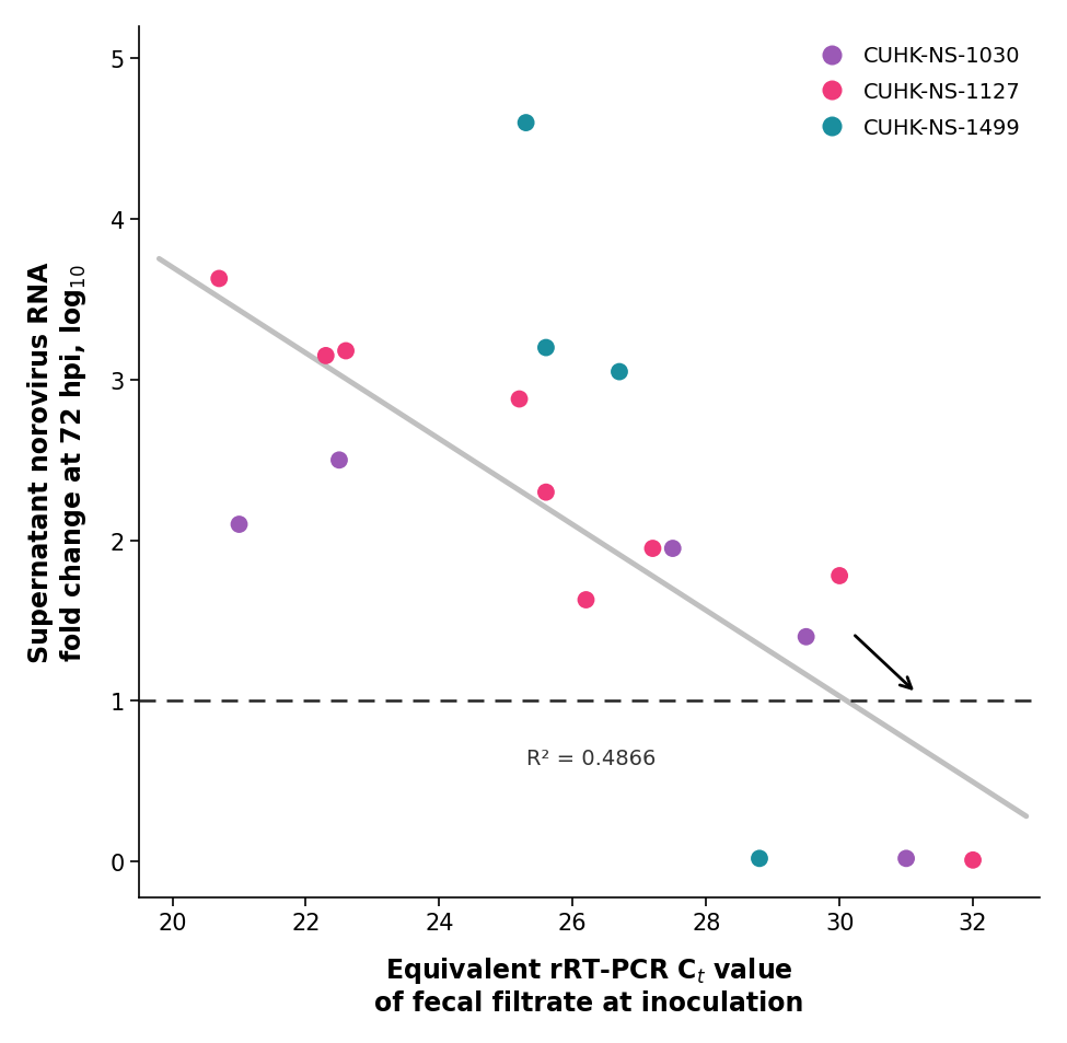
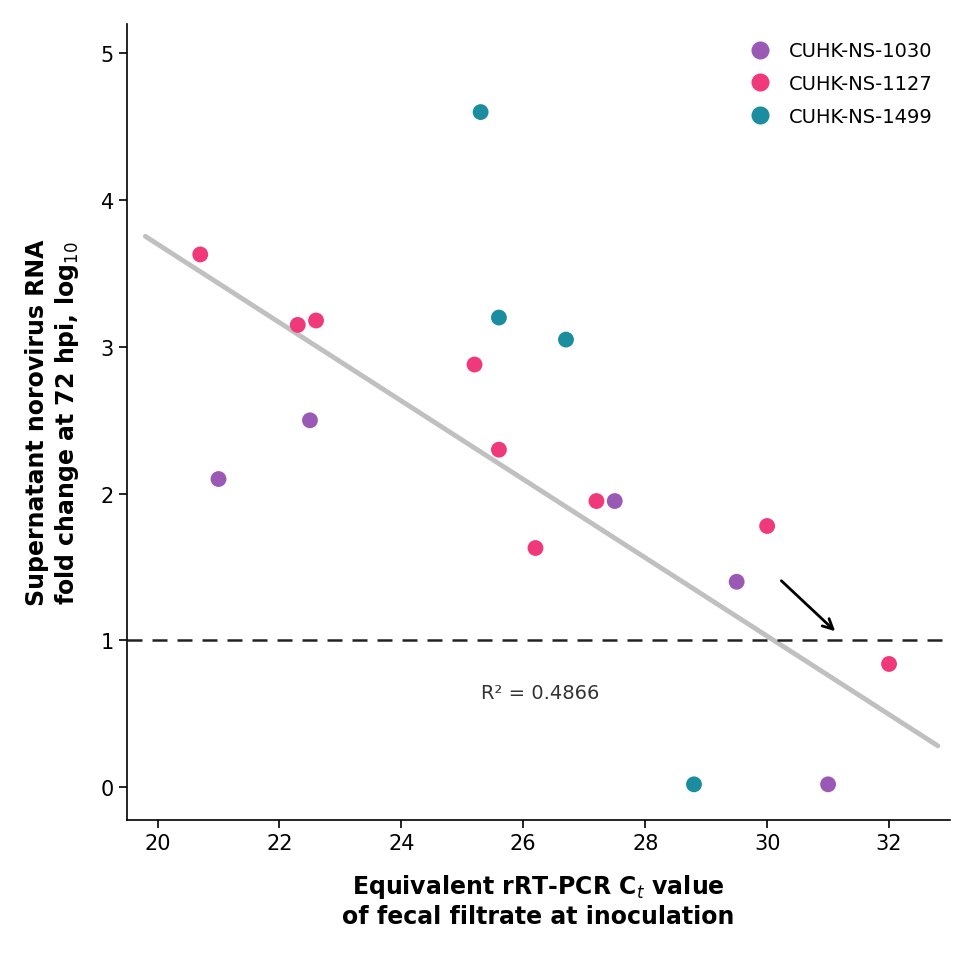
CUHK-NS-1127/32: 0.01 -> 0.84
